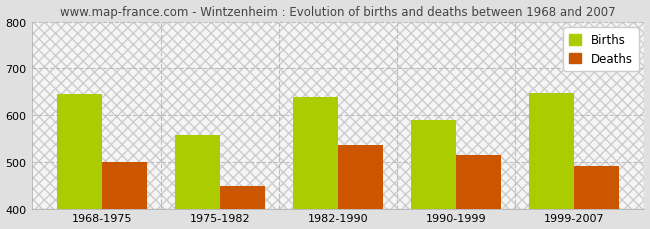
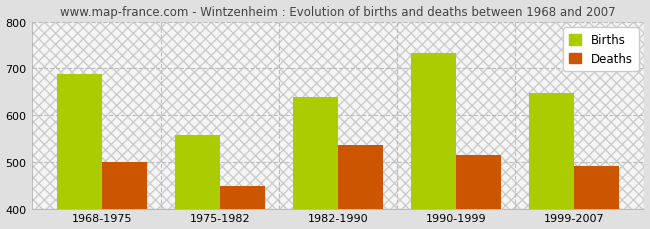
Births/1968-1975: 645 -> 688
Births/1990-1999: 590 -> 733
